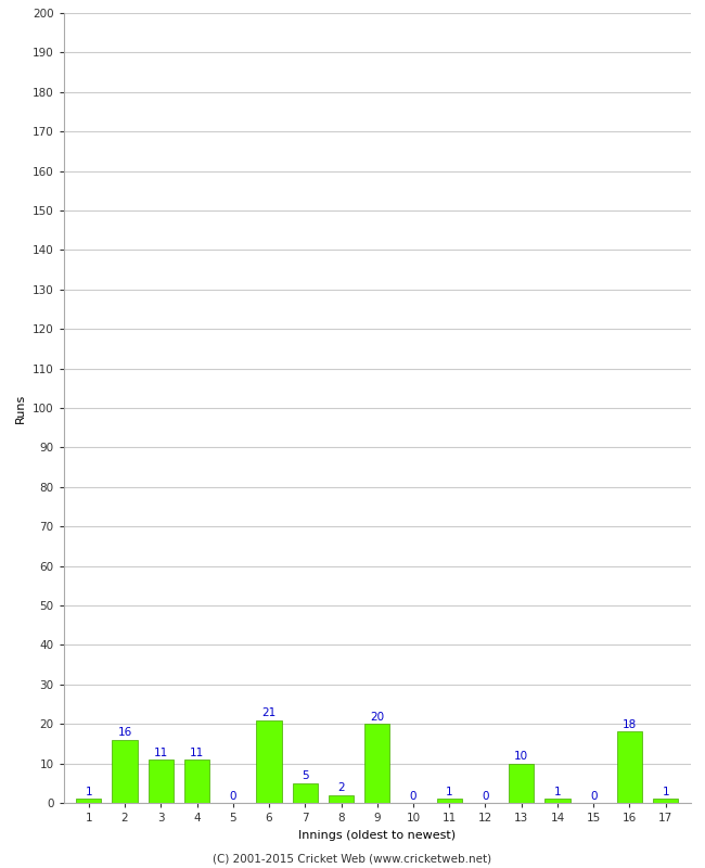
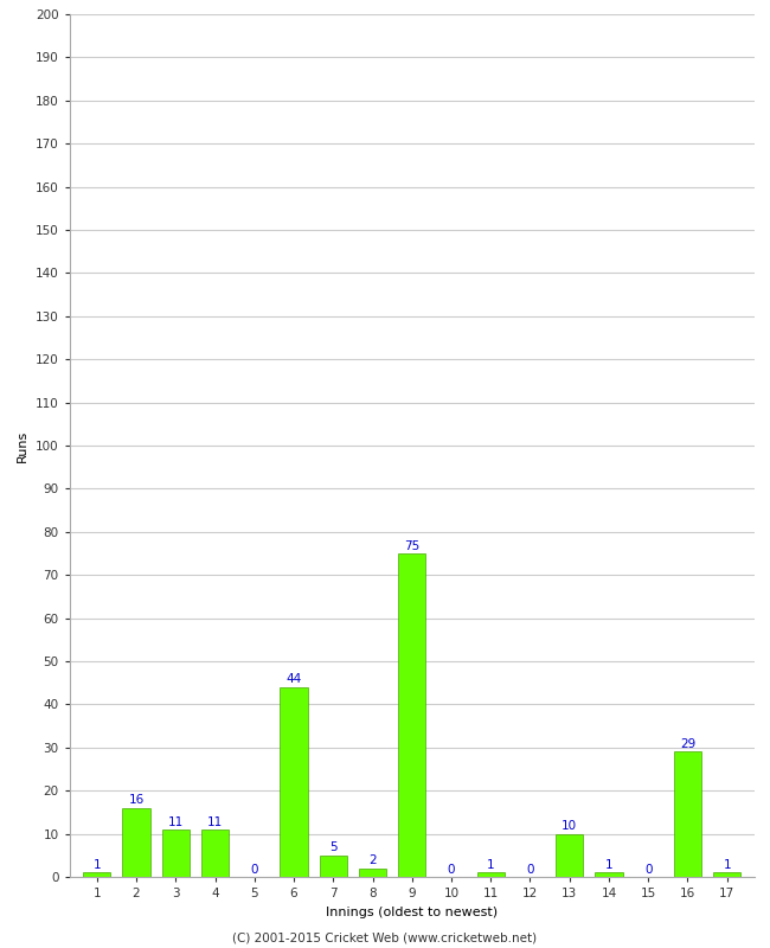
6: 21 -> 44
9: 20 -> 75
16: 18 -> 29
